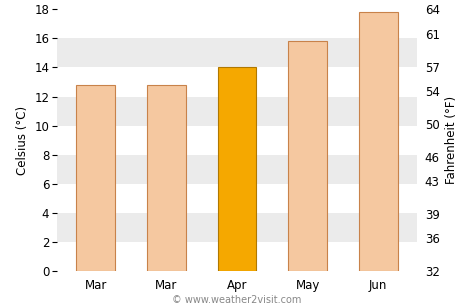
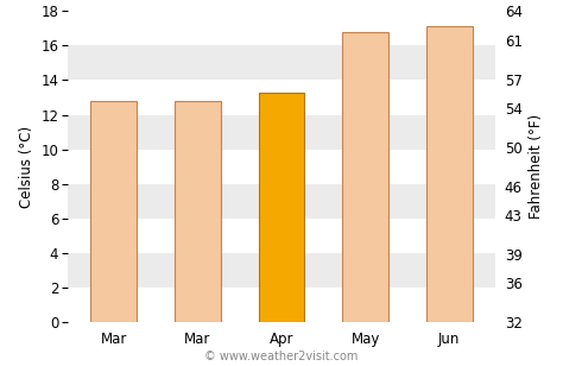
Apr: 14.0 -> 13.3
May: 15.8 -> 16.8
Jun: 17.8 -> 17.1
